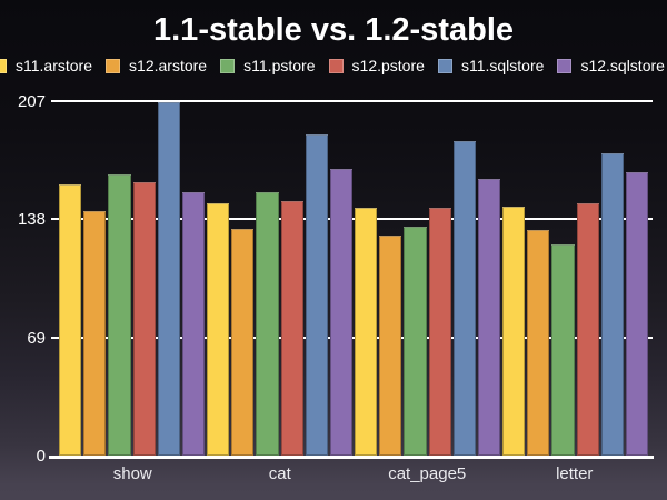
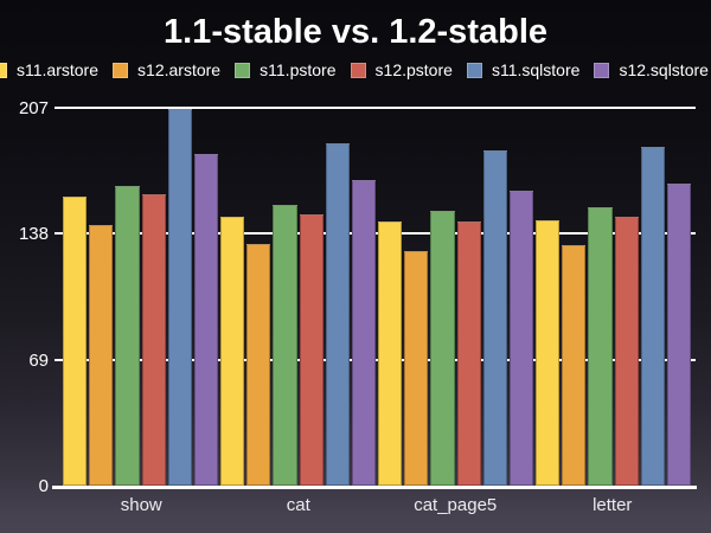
s12.sqlstore/show: 154 -> 182
s11.pstore/cat_page5: 134 -> 151
s11.pstore/letter: 124 -> 153
s11.sqlstore/letter: 177 -> 186
